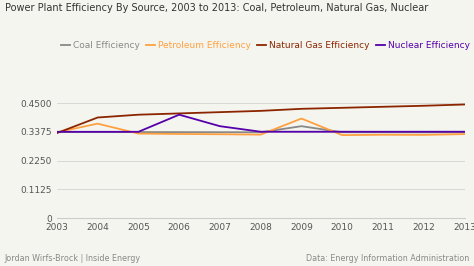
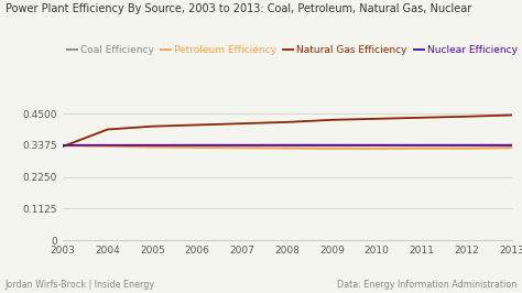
Petroleum Efficiency/2004: 0.370 -> 0.334
Nuclear Efficiency/2006: 0.405 -> 0.338
Nuclear Efficiency/2007: 0.360 -> 0.338
Coal Efficiency/2009: 0.360 -> 0.336
Petroleum Efficiency/2009: 0.390 -> 0.326
